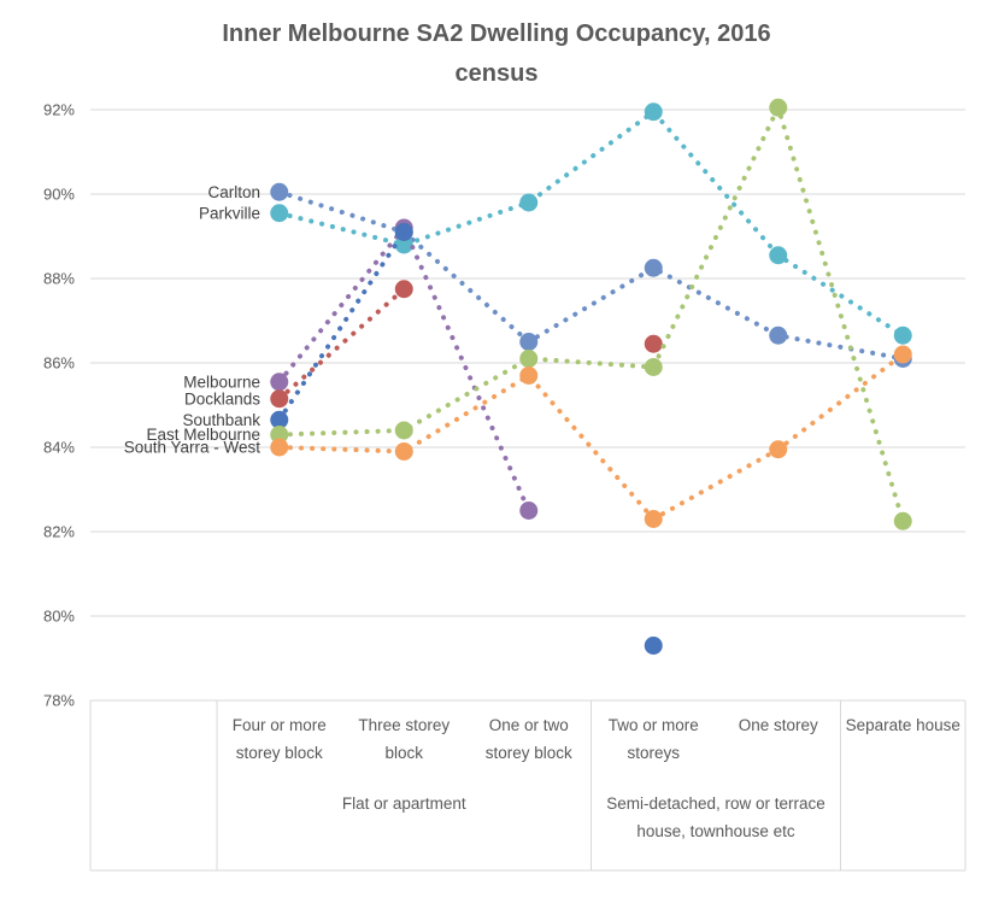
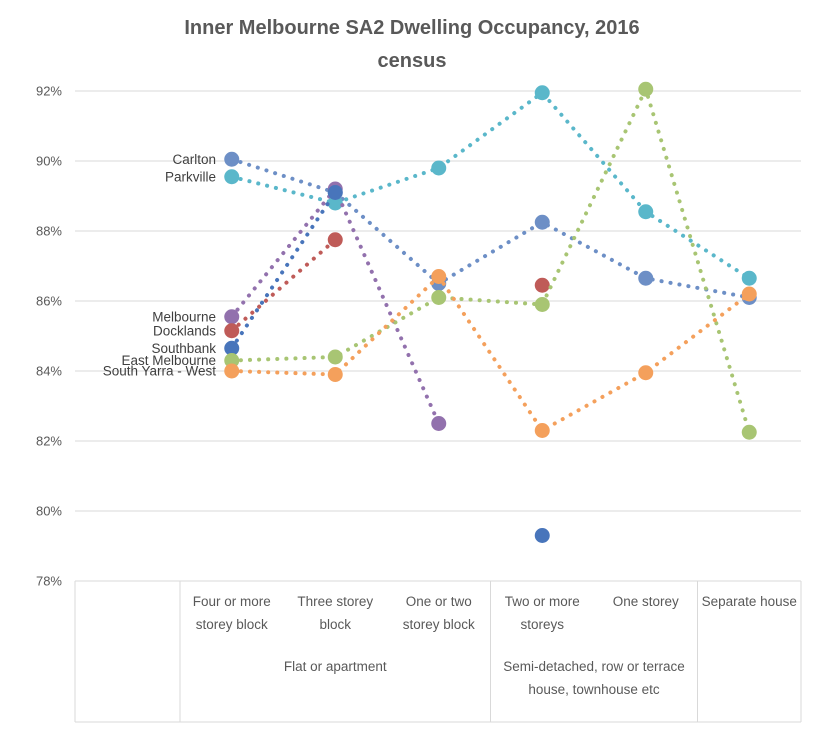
South Yarra - West/One or two storey block: 85.7% -> 86.7%
